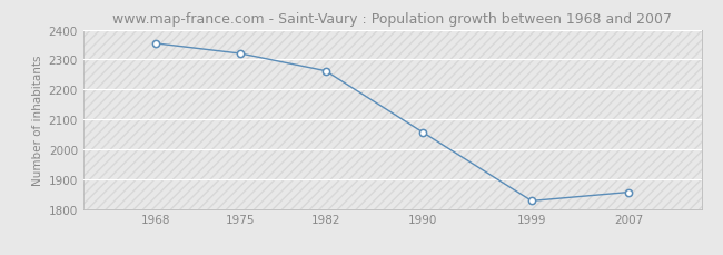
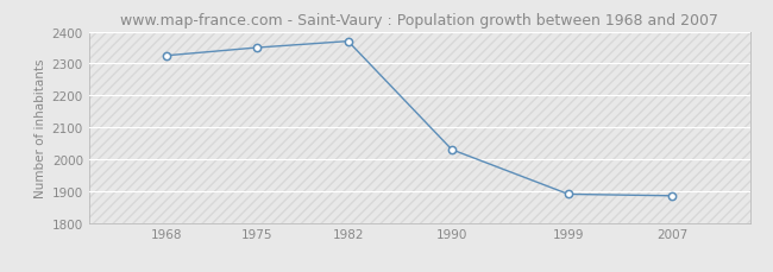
1968: 2354 -> 2325
1975: 2320 -> 2350
1982: 2262 -> 2370
1990: 2057 -> 2030
1999: 1827 -> 1890
2007: 1856 -> 1885
